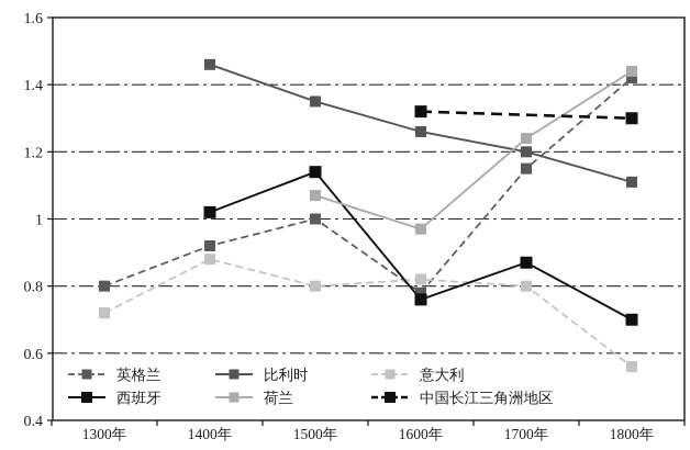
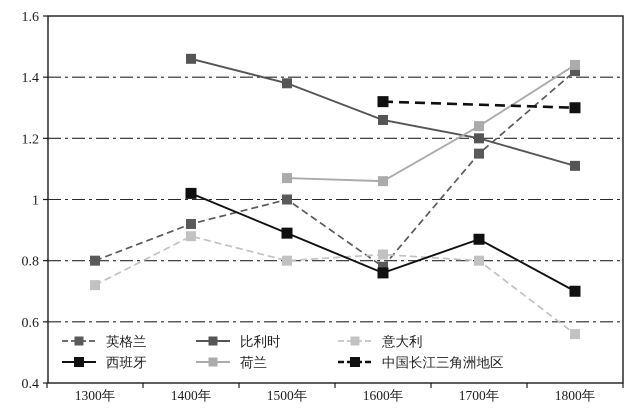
比利时/1500年: 1.35 -> 1.38
西班牙/1500年: 1.14 -> 0.89
荷兰/1600年: 0.97 -> 1.06
